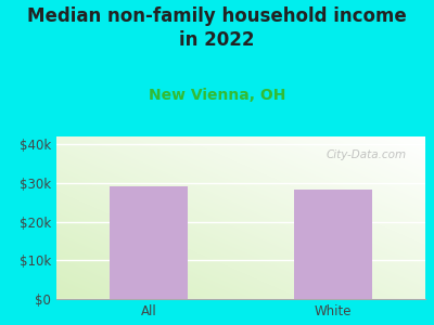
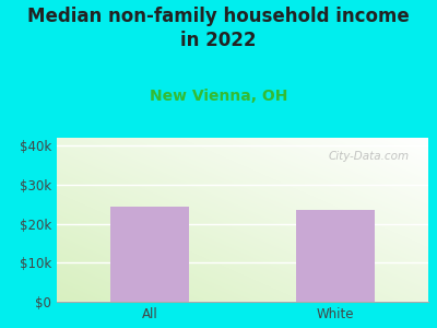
All: $29.0k -> $24.5k
White: $28.2k -> $23.5k
